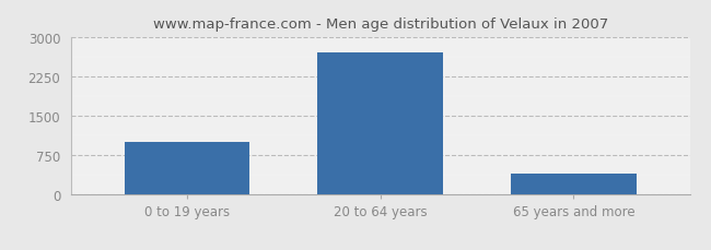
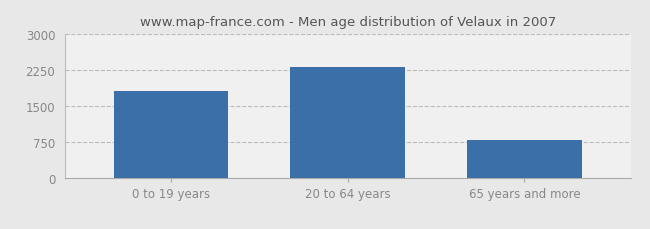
0 to 19 years: 1000 -> 1800
20 to 64 years: 2700 -> 2300
65 years and more: 400 -> 800
